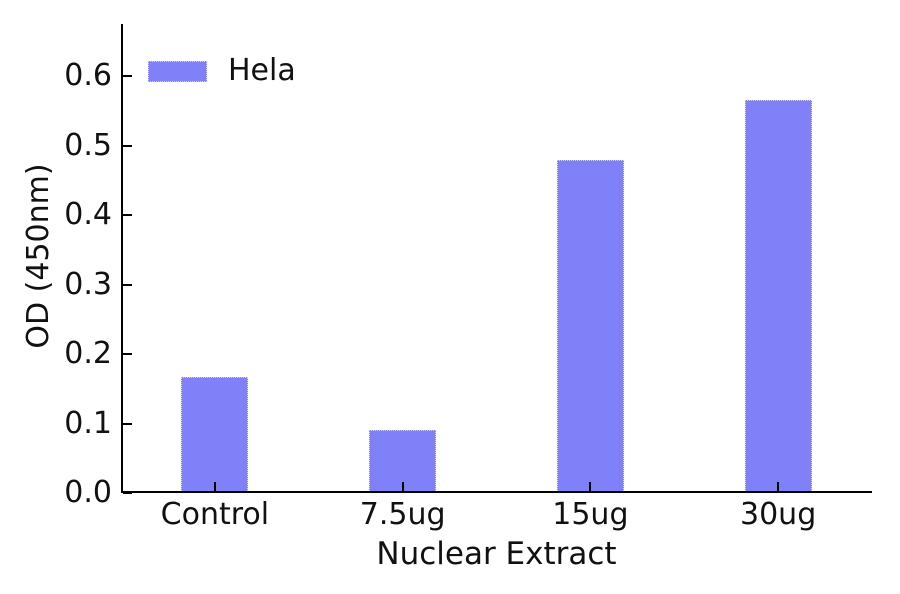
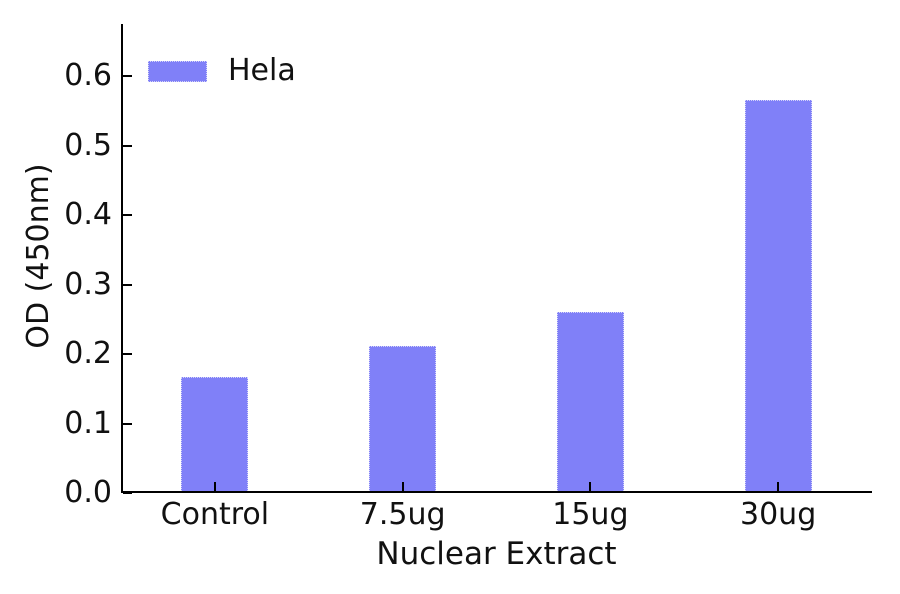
7.5ug: 0.09 -> 0.21
15ug: 0.48 -> 0.26
